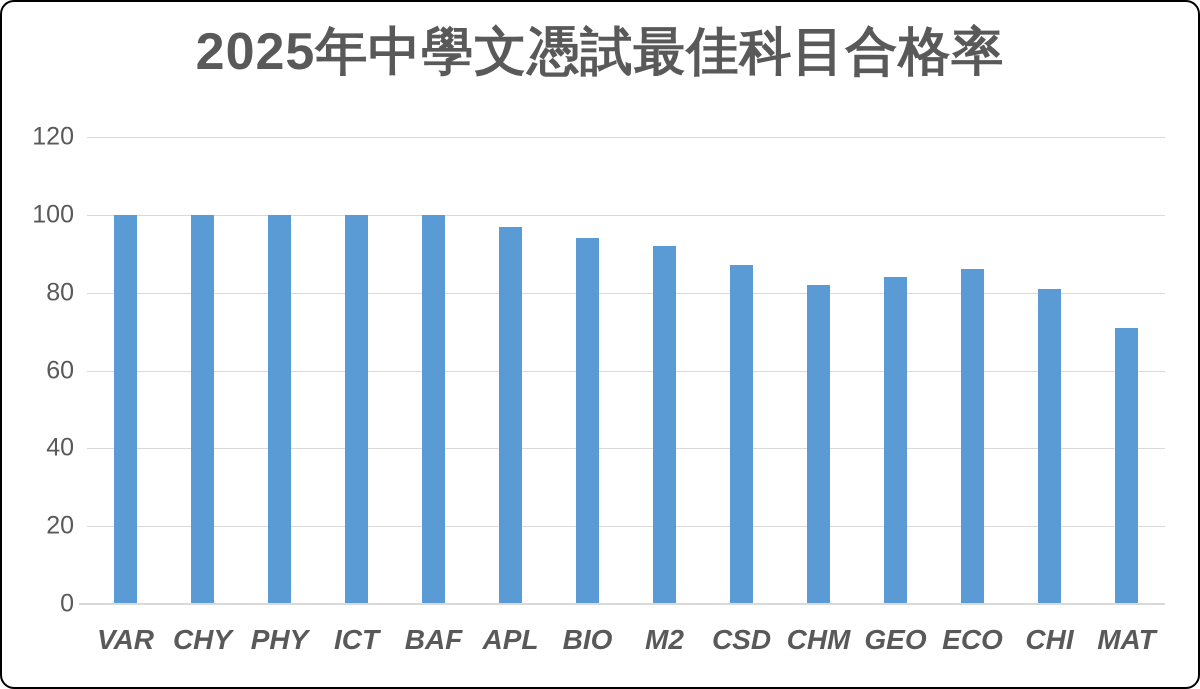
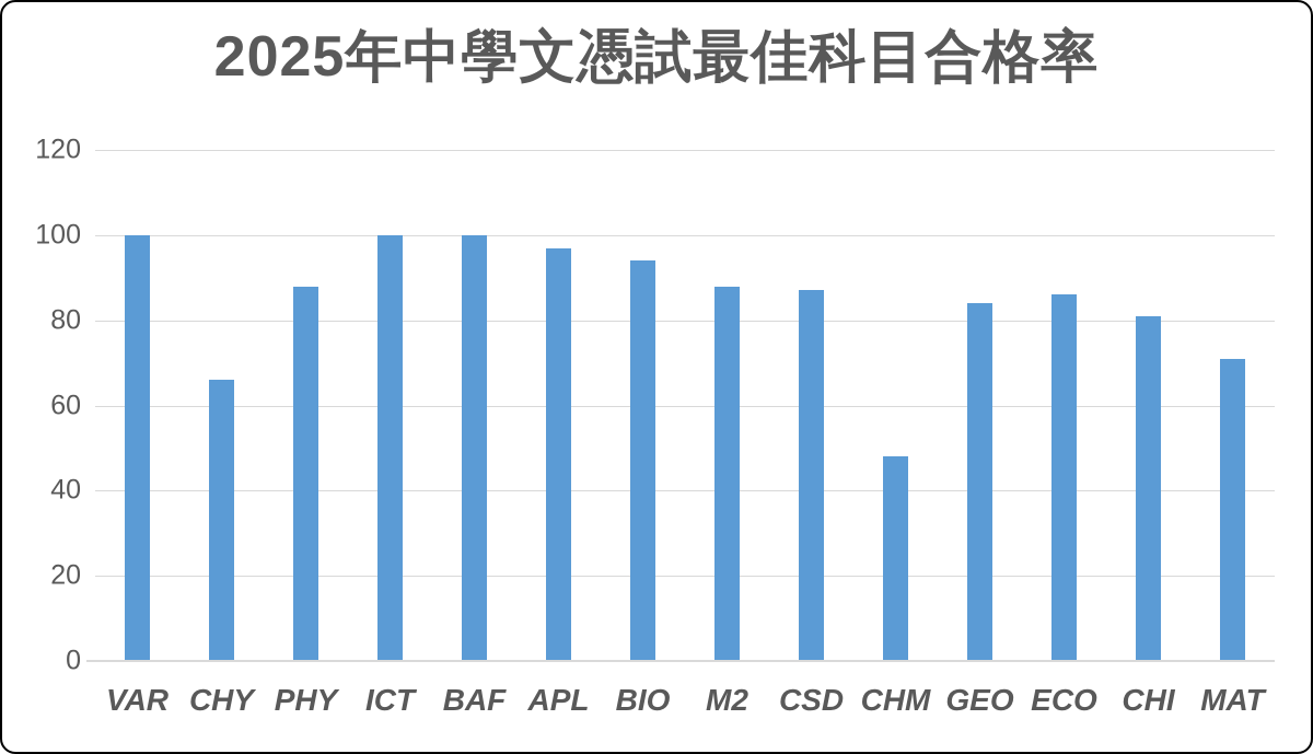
CHY: 100 -> 66
PHY: 100 -> 88
M2: 92 -> 88
CHM: 82 -> 48
